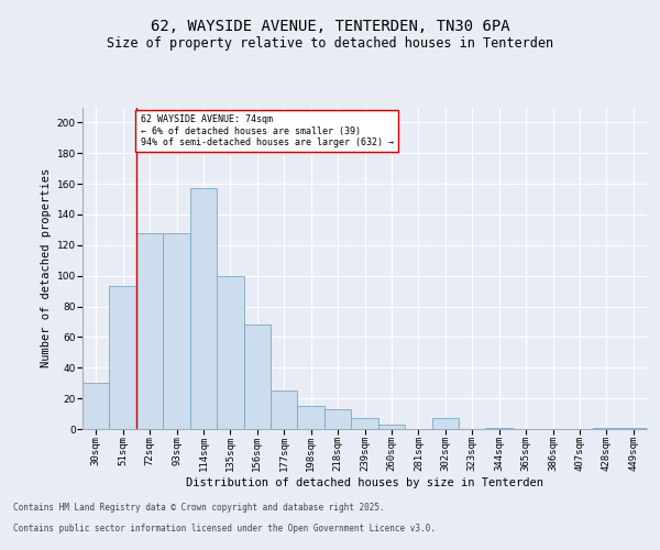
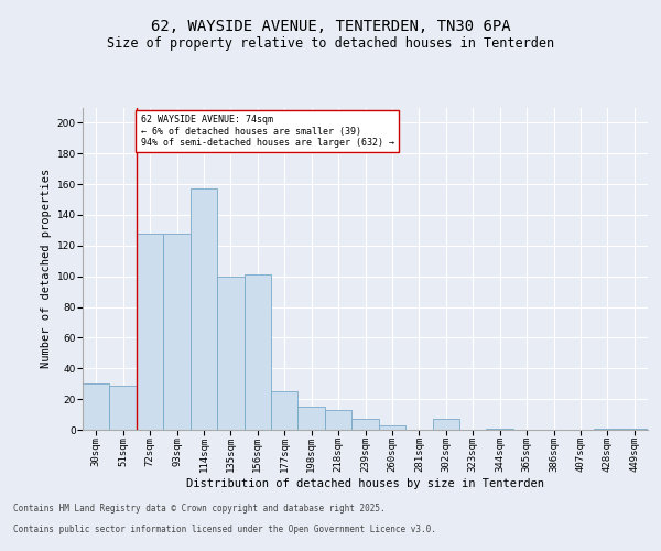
51sqm: 93 -> 29
156sqm: 68 -> 101
